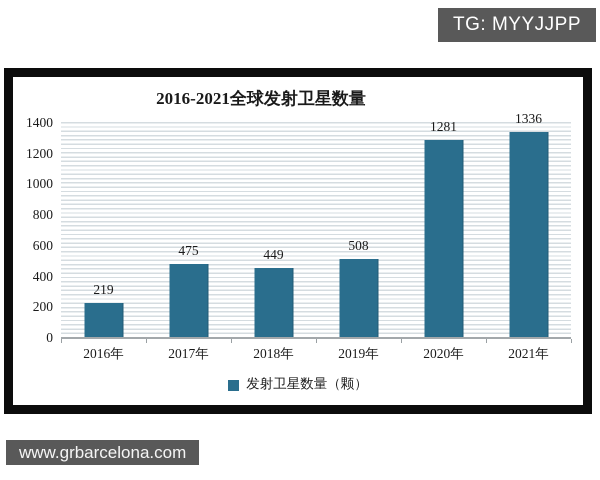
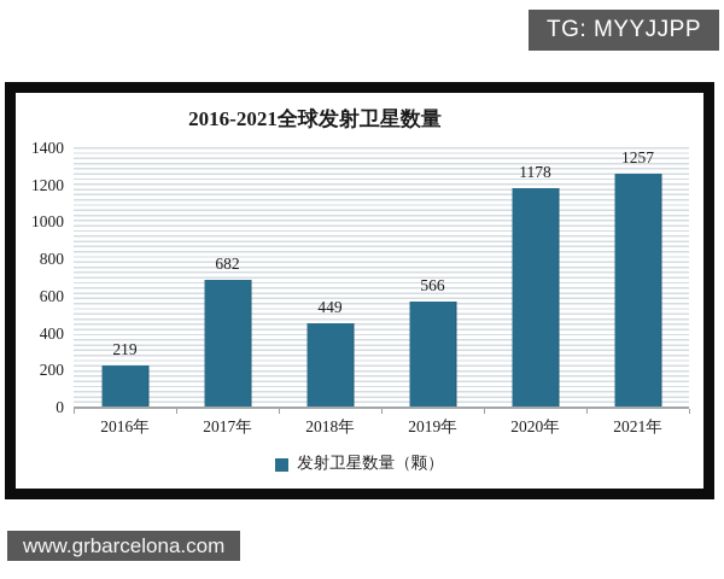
2017年: 475 -> 682
2019年: 508 -> 566
2020年: 1281 -> 1178
2021年: 1336 -> 1257
